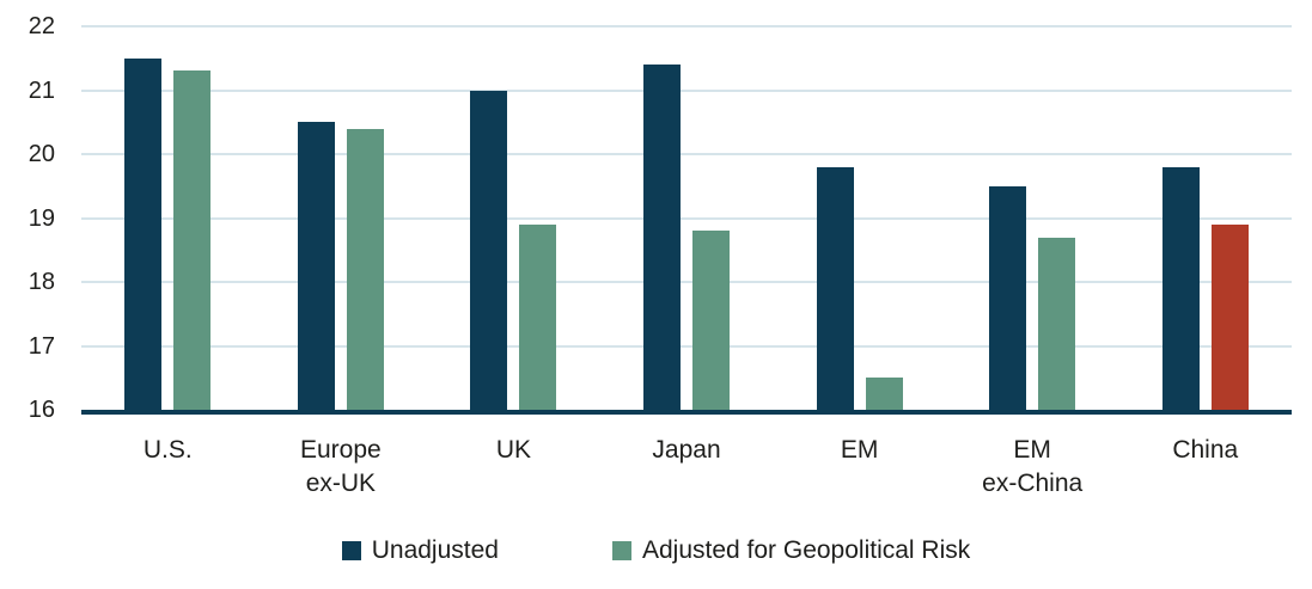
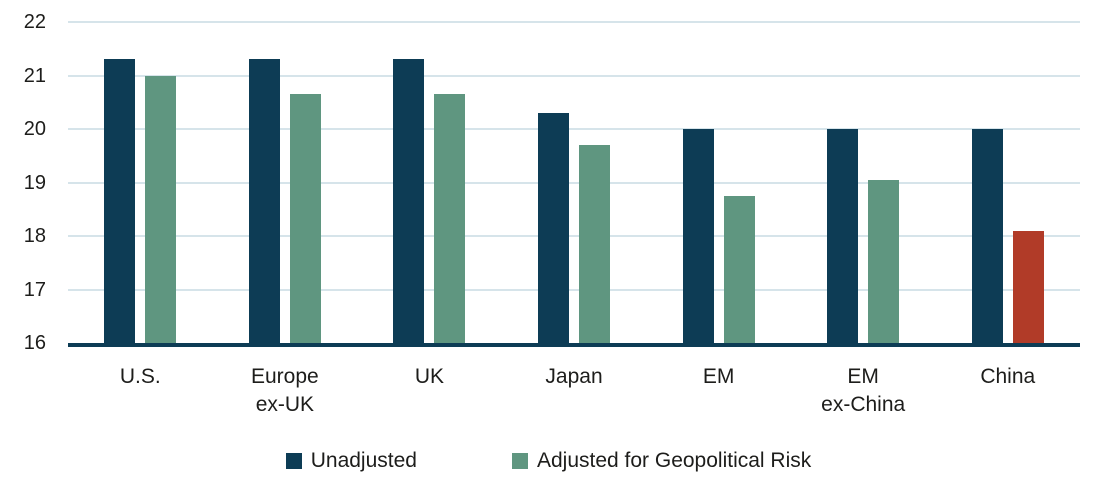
Unadjusted/U.S.: 21.5 -> 21.3
Adjusted for Geopolitical Risk/U.S.: 21.3 -> 21.0
Unadjusted/Europe ex-UK: 20.5 -> 21.3
Adjusted for Geopolitical Risk/Europe ex-UK: 20.4 -> 20.6
Unadjusted/UK: 21.0 -> 21.3
Adjusted for Geopolitical Risk/UK: 18.9 -> 20.6
Unadjusted/Japan: 21.4 -> 20.3
Adjusted for Geopolitical Risk/Japan: 18.8 -> 19.7
Unadjusted/EM: 19.8 -> 20.0
Adjusted for Geopolitical Risk/EM: 16.5 -> 18.8
Unadjusted/EM ex-China: 19.5 -> 20.0
Adjusted for Geopolitical Risk/EM ex-China: 18.7 -> 19.1
Unadjusted/China: 19.8 -> 20.0
Adjusted for Geopolitical Risk/China: 18.9 -> 18.1
